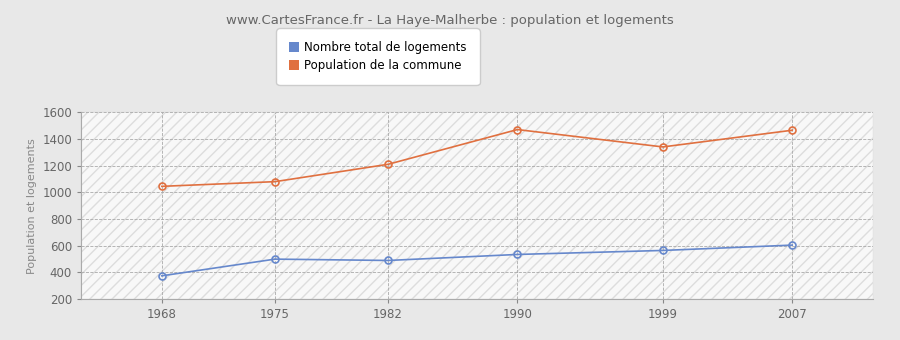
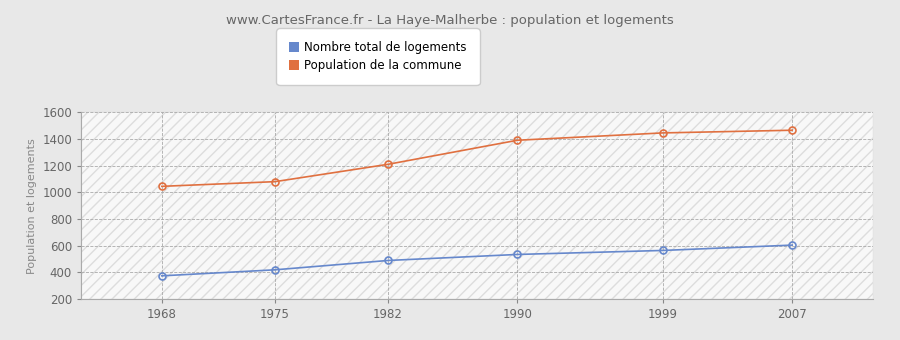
Nombre total de logements/1975: 500 -> 420
Population de la commune/1990: 1470 -> 1390
Population de la commune/1999: 1340 -> 1440
